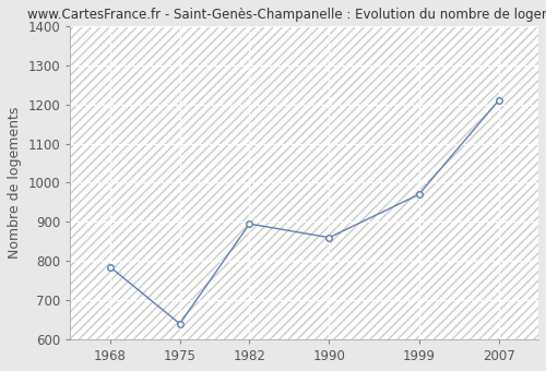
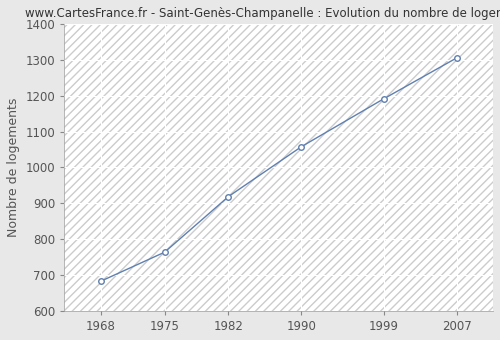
1968: 785 -> 683
1975: 640 -> 764
1982: 895 -> 919
1990: 860 -> 1058
1999: 970 -> 1191
2007: 1210 -> 1305
